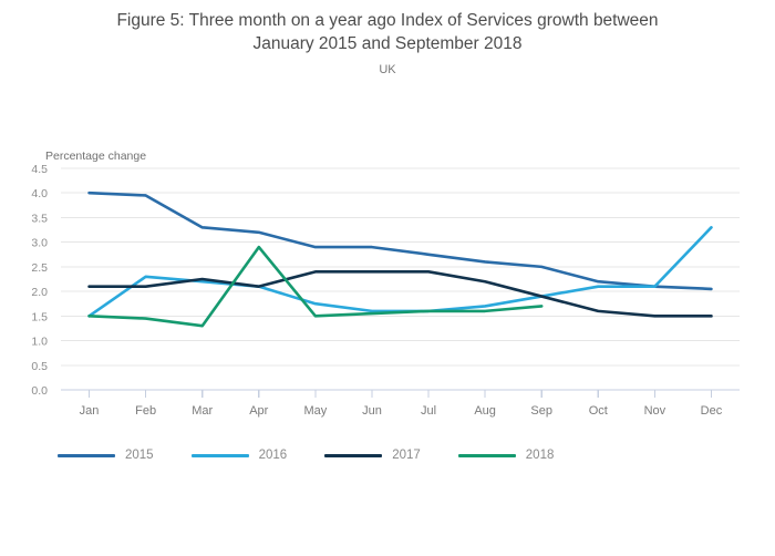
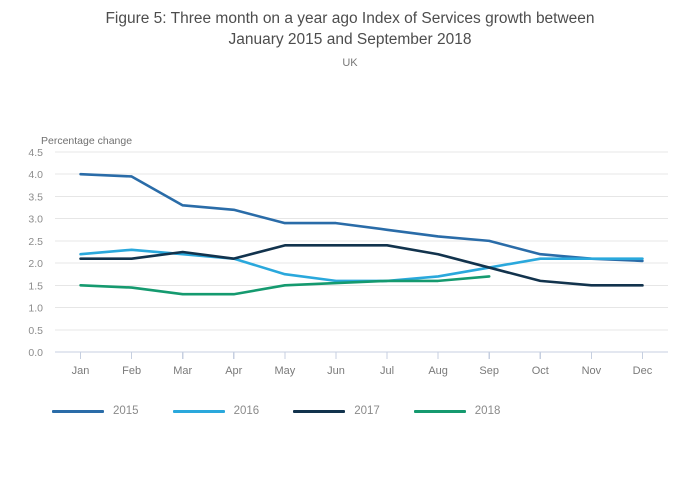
2016/Jan: 1.5 -> 2.2
2018/Apr: 2.9 -> 1.3
2016/Dec: 3.3 -> 2.1
